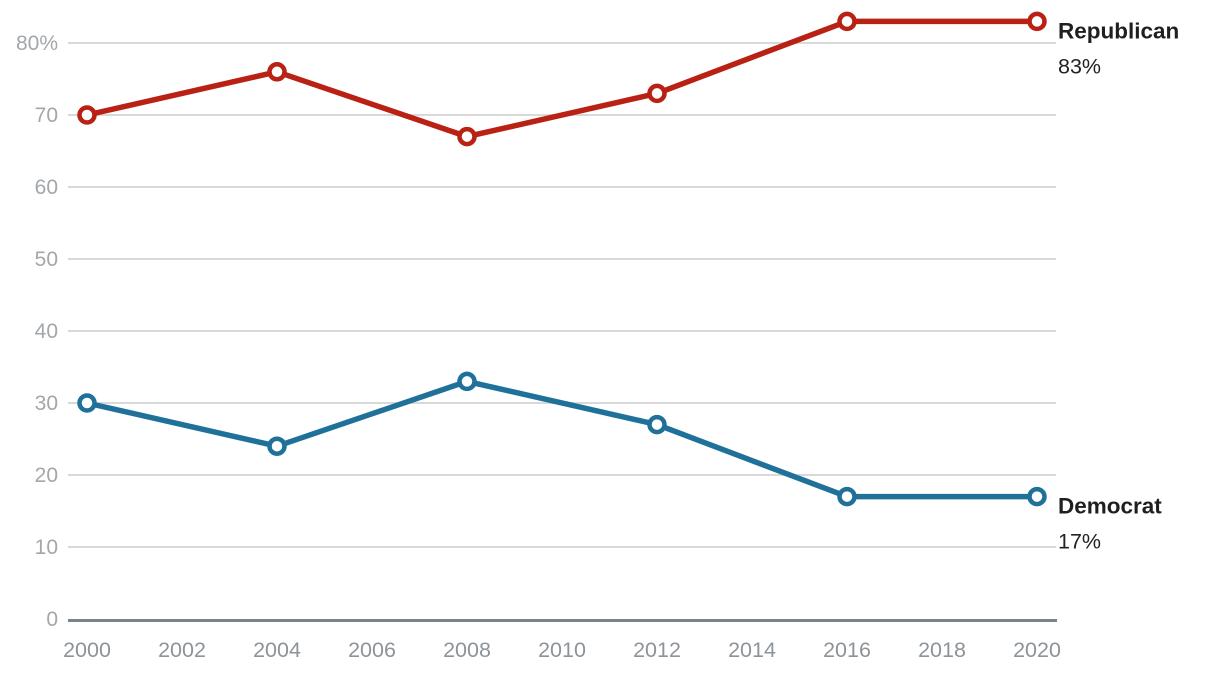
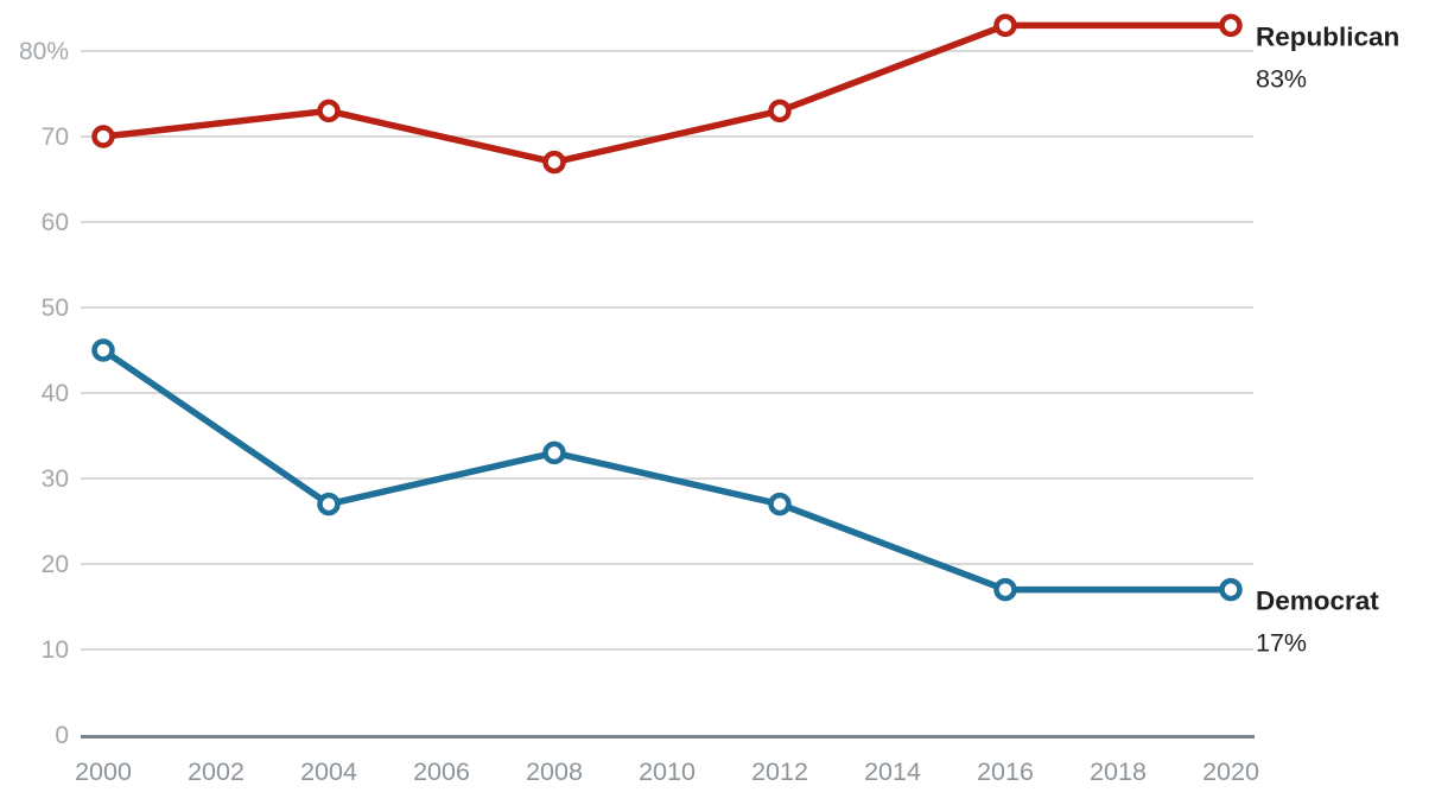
Democrat/2000: 30% -> 45%
Republican/2004: 76% -> 73%
Democrat/2004: 24% -> 27%
